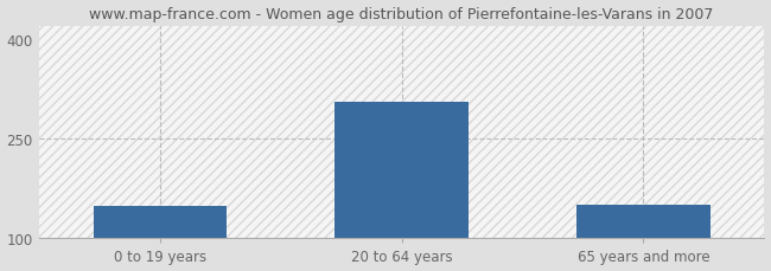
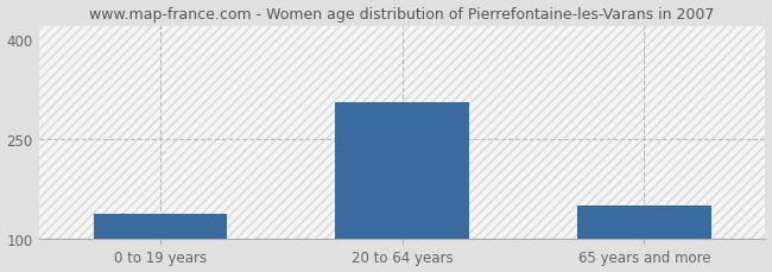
0 to 19 years: 148 -> 138
